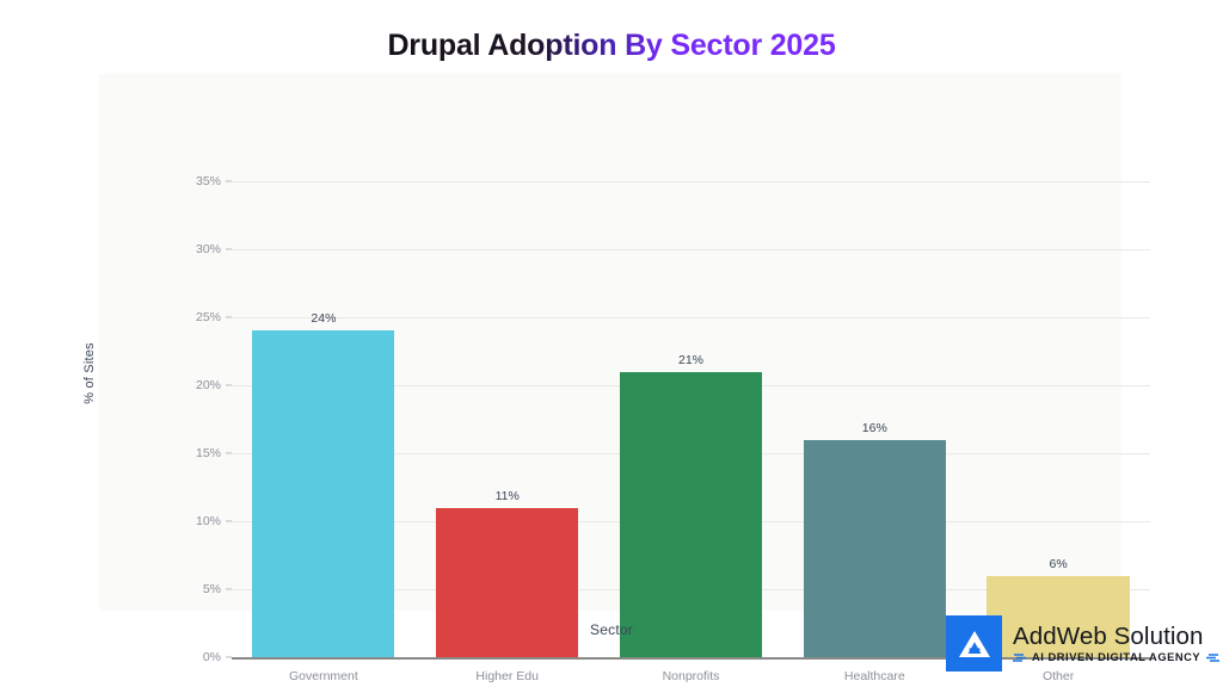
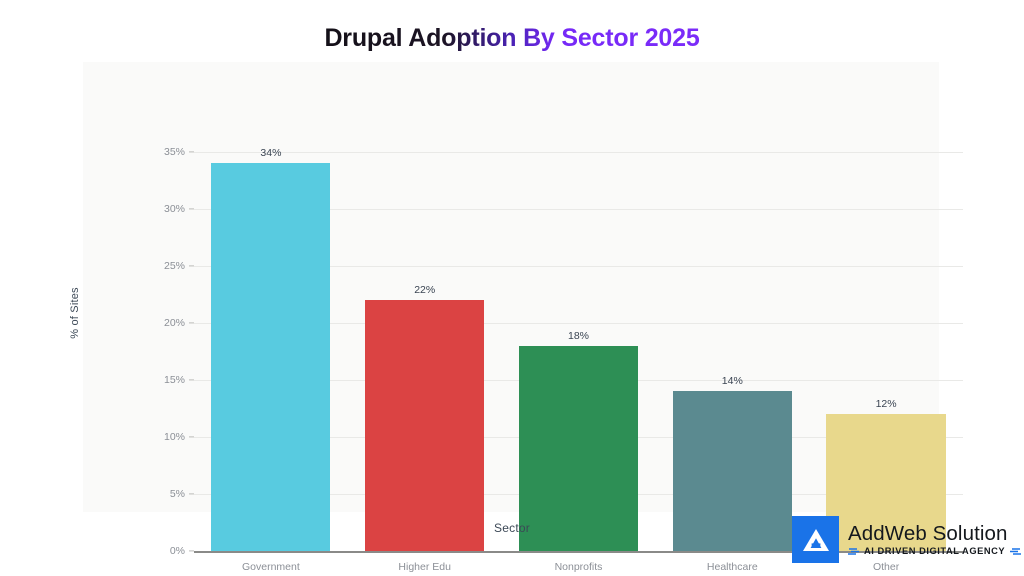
Government: 24% -> 34%
Higher Edu: 11% -> 22%
Nonprofits: 21% -> 18%
Healthcare: 16% -> 14%
Other: 6% -> 12%
